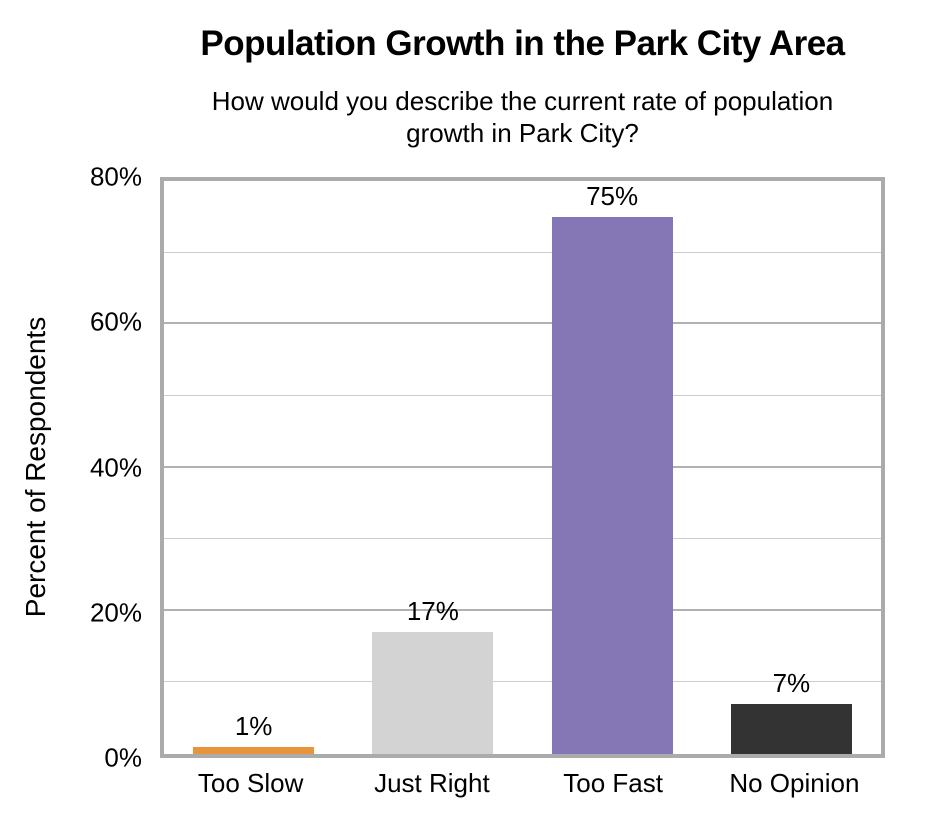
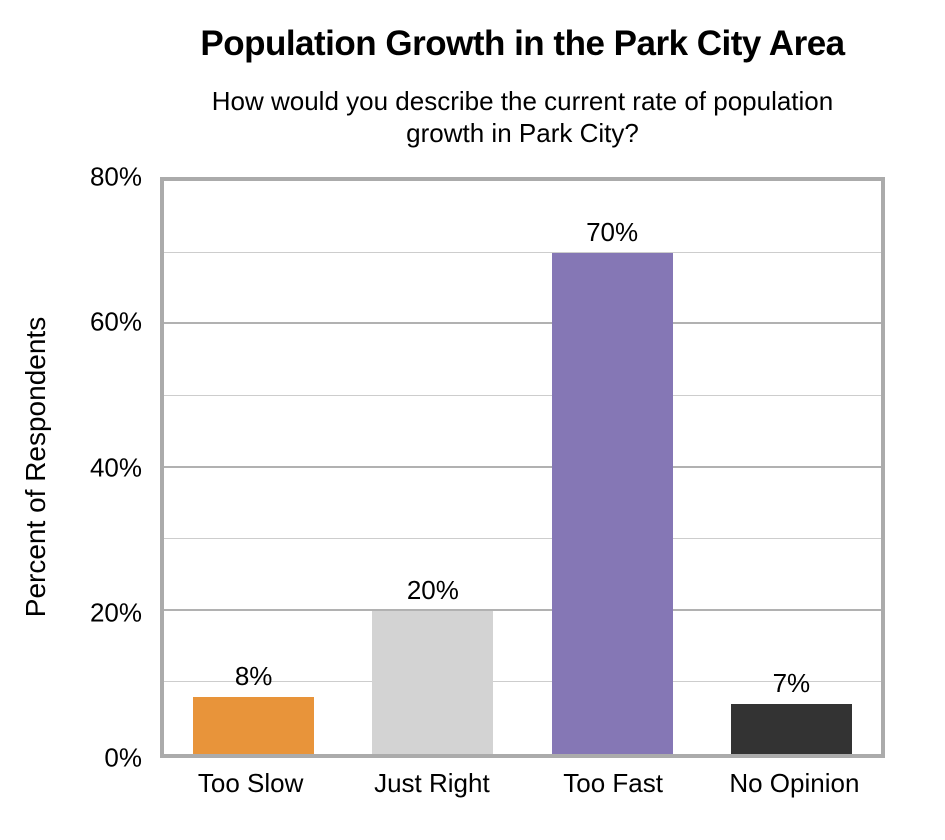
Too Slow: 1% -> 8%
Just Right: 17% -> 20%
Too Fast: 75% -> 70%
